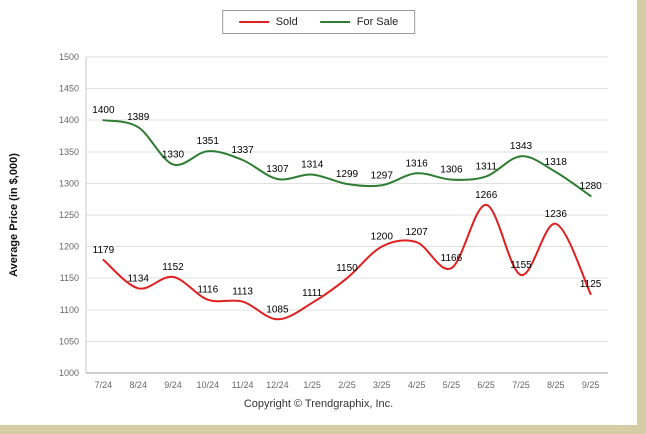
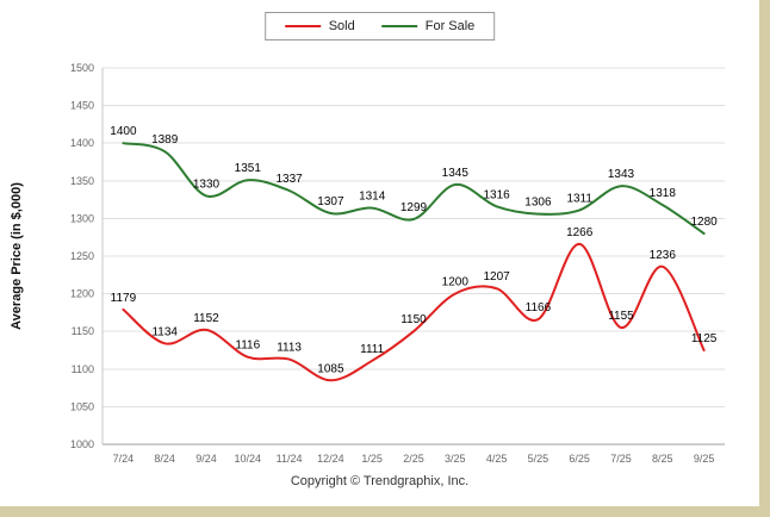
For Sale/3/25: 1297 -> 1345
